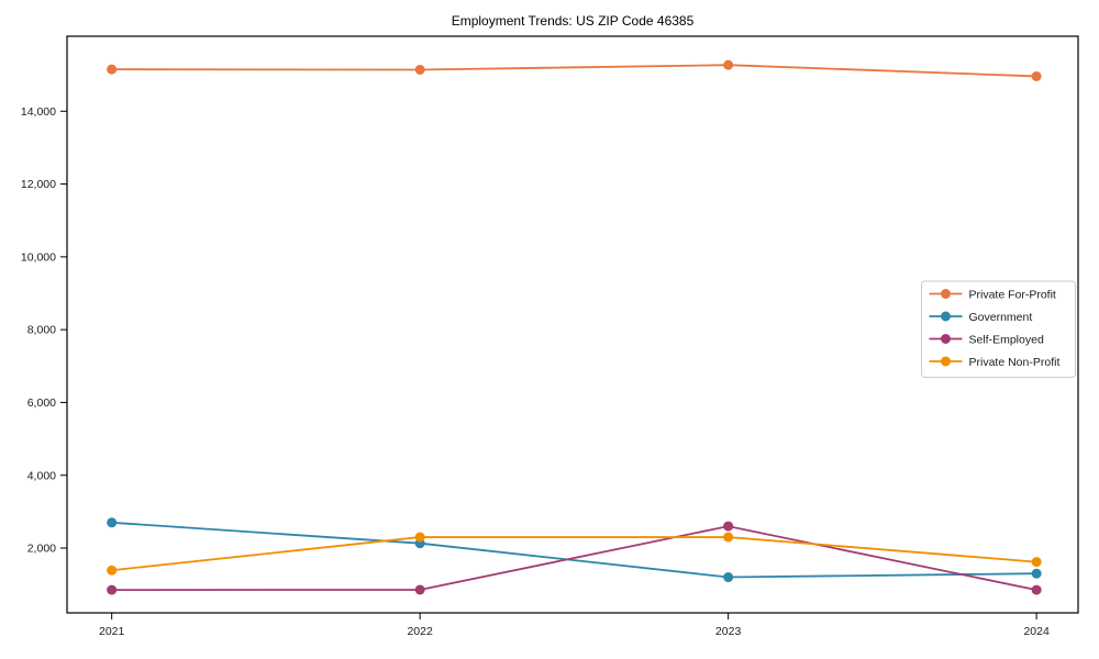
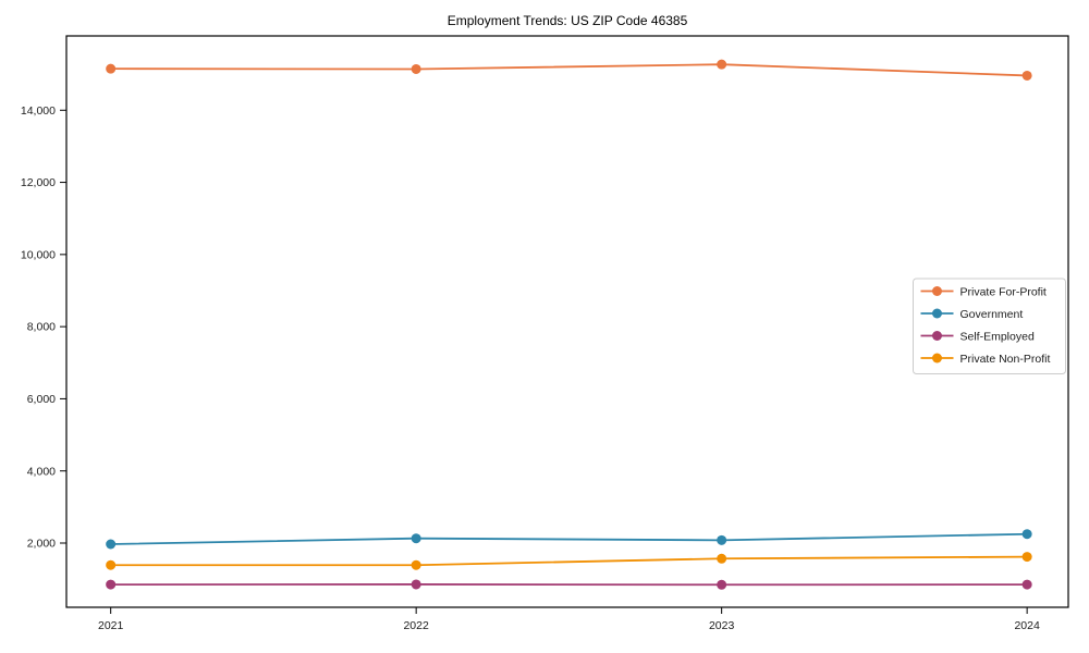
Government/2021: 2700 -> 2000
Private Non-Profit/2022: 2300 -> 1400
Government/2023: 1200 -> 2100
Self-Employed/2023: 2600 -> 800
Private Non-Profit/2023: 2300 -> 1600
Government/2024: 1300 -> 2200
